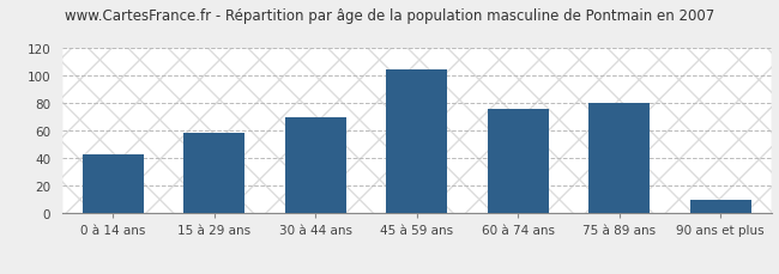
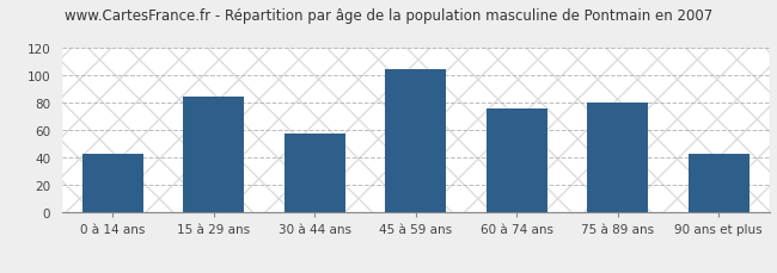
15 à 29 ans: 59 -> 85
30 à 44 ans: 70 -> 58
90 ans et plus: 10 -> 43
